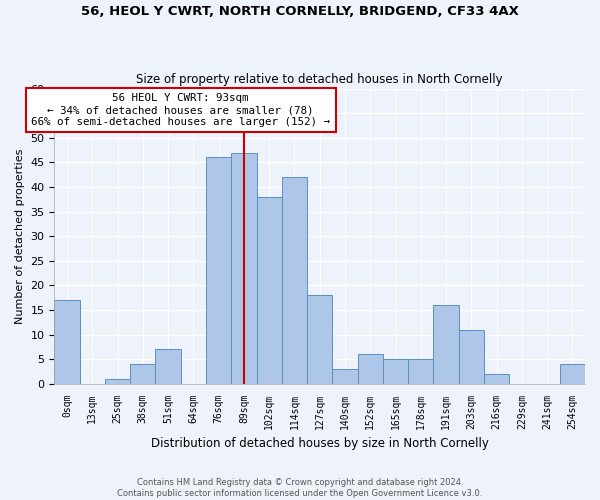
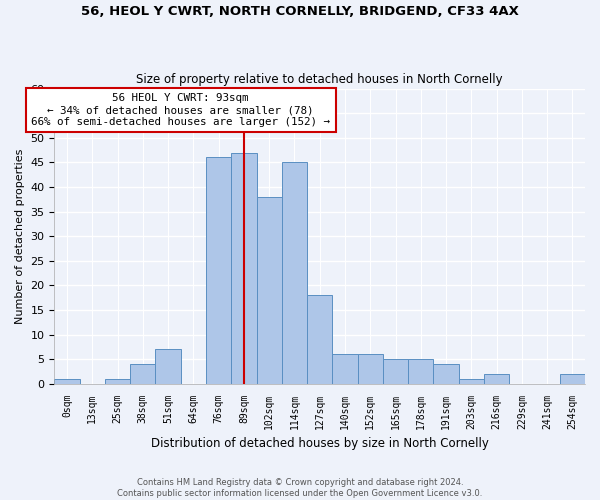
0sqm: 17 -> 1
114sqm: 42 -> 45
140sqm: 3 -> 6
191sqm: 16 -> 4
203sqm: 11 -> 1
254sqm: 4 -> 2
